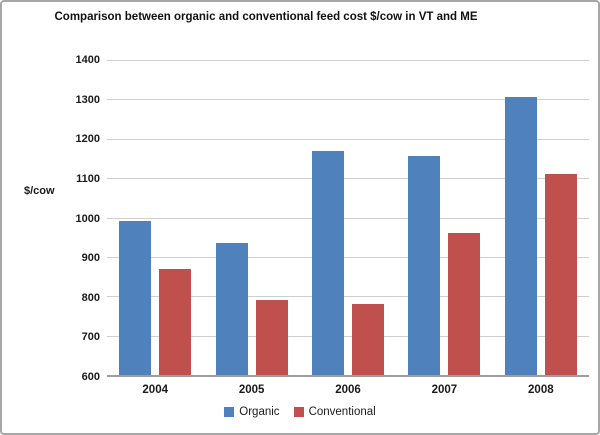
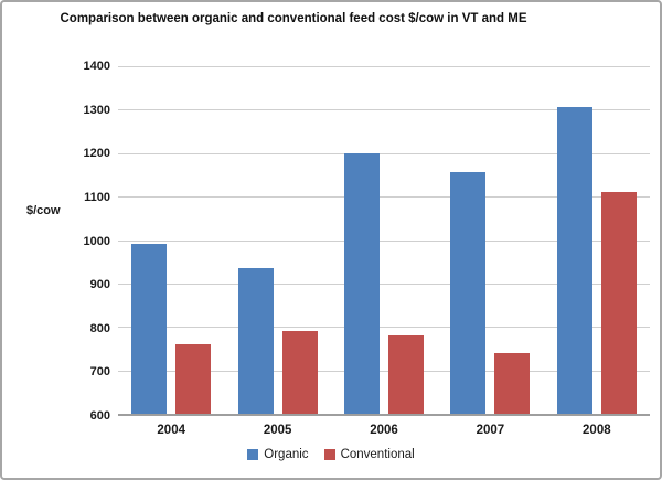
Conventional/2004: 870 -> 760
Organic/2006: 1170 -> 1200
Conventional/2007: 960 -> 740
